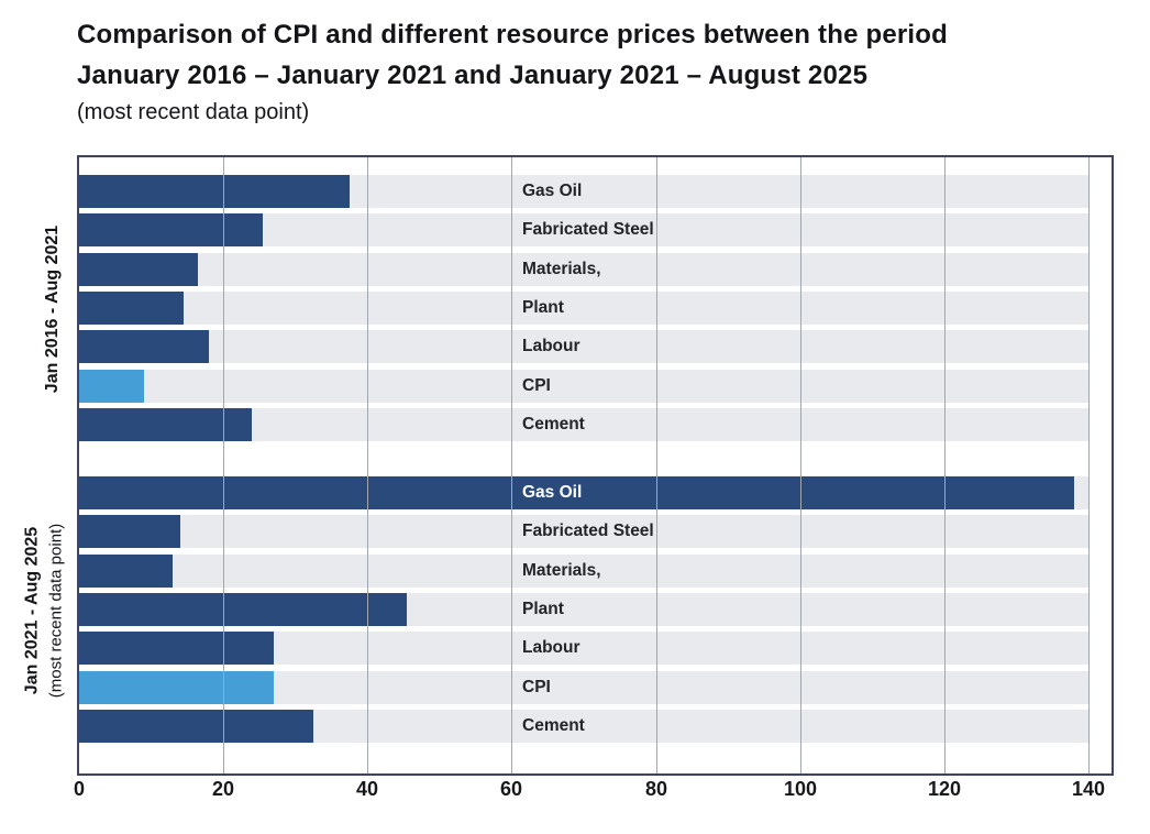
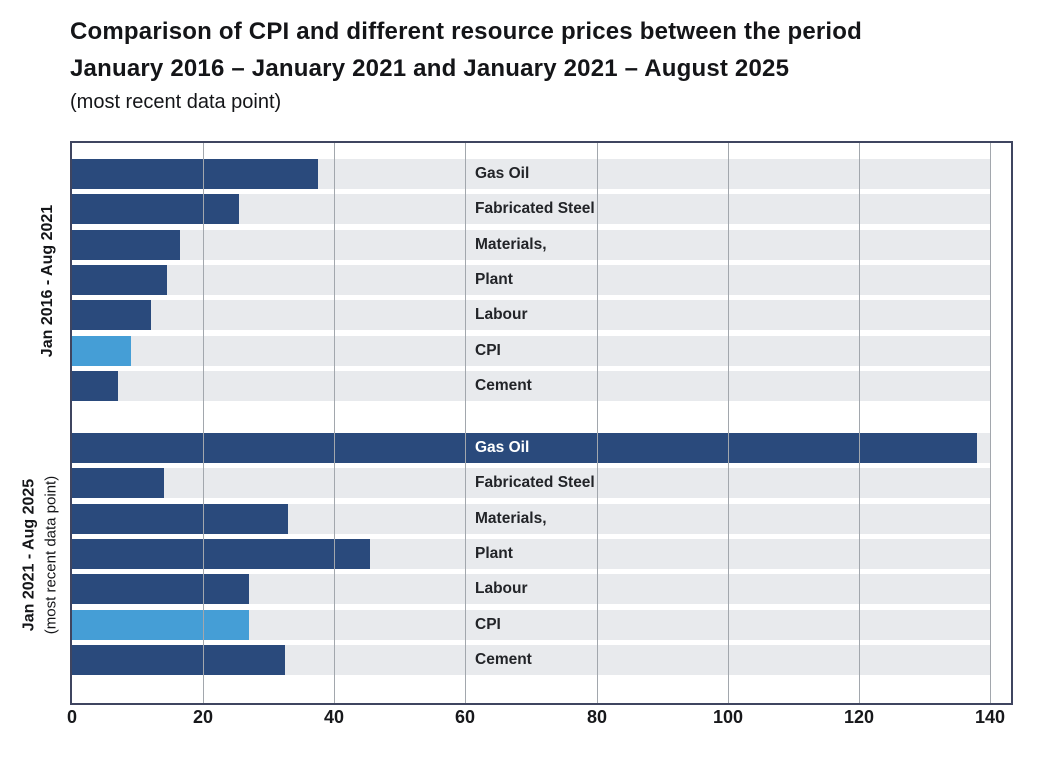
Jan 2021 - Aug 2025/Materials,: 13 -> 33
Jan 2016 - Aug 2021/Labour: 18 -> 12
Jan 2016 - Aug 2021/Cement: 24 -> 7
